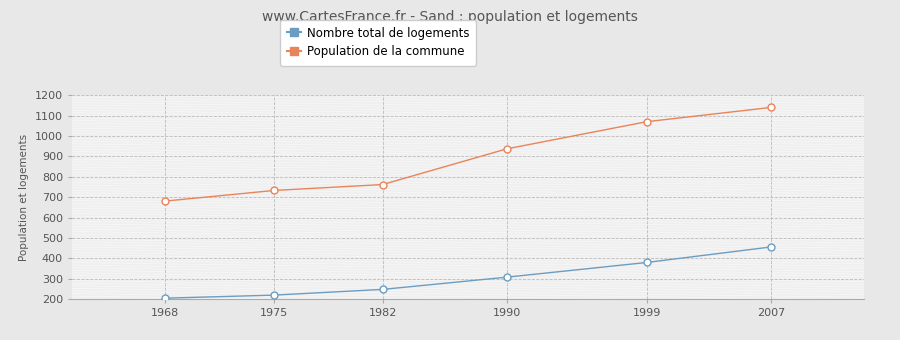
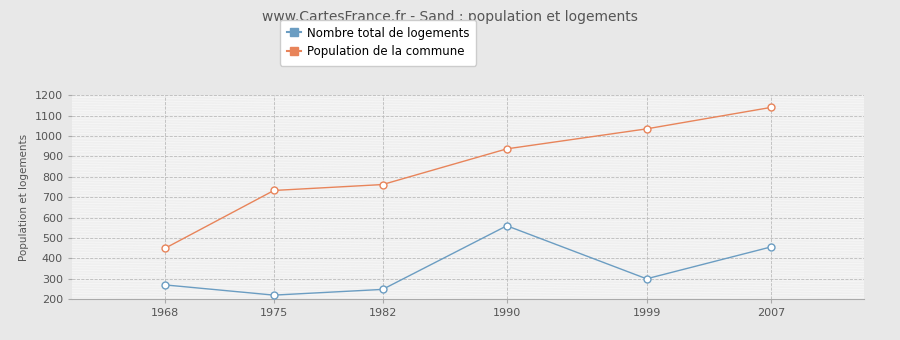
Nombre total de logements/1968: 205 -> 270
Population de la commune/1968: 681 -> 450
Nombre total de logements/1990: 308 -> 560
Nombre total de logements/1999: 380 -> 300
Population de la commune/1999: 1070 -> 1035
